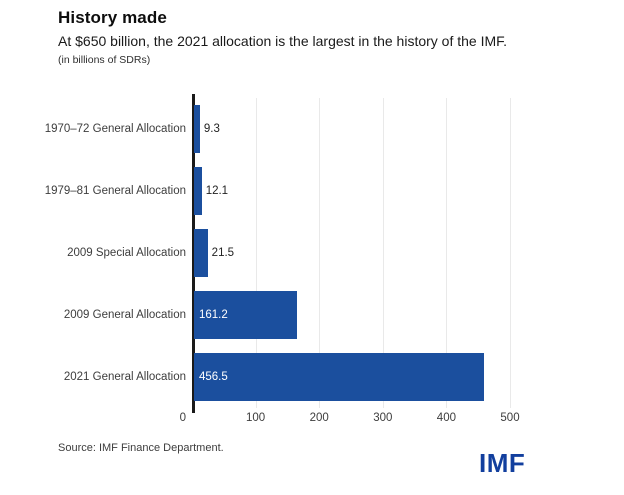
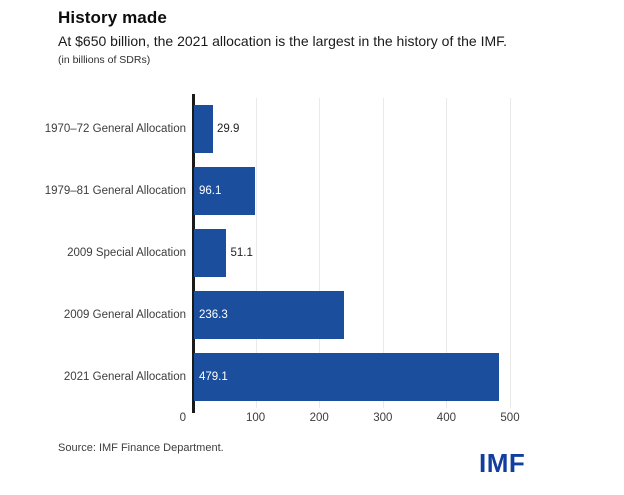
1970–72 General Allocation: 9.3 -> 29.9
1979–81 General Allocation: 12.1 -> 96.1
2009 Special Allocation: 21.5 -> 51.1
2009 General Allocation: 161.2 -> 236.3
2021 General Allocation: 456.5 -> 479.1
